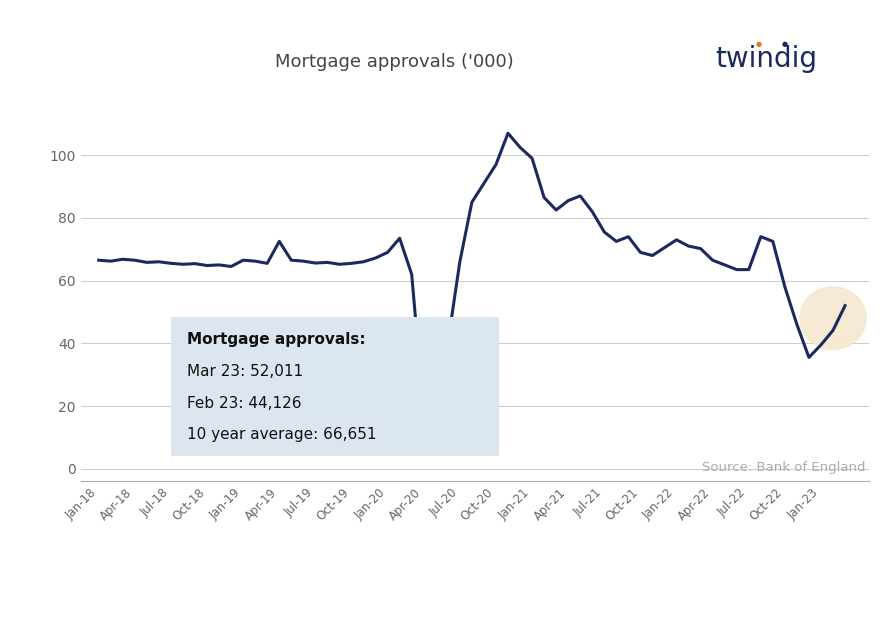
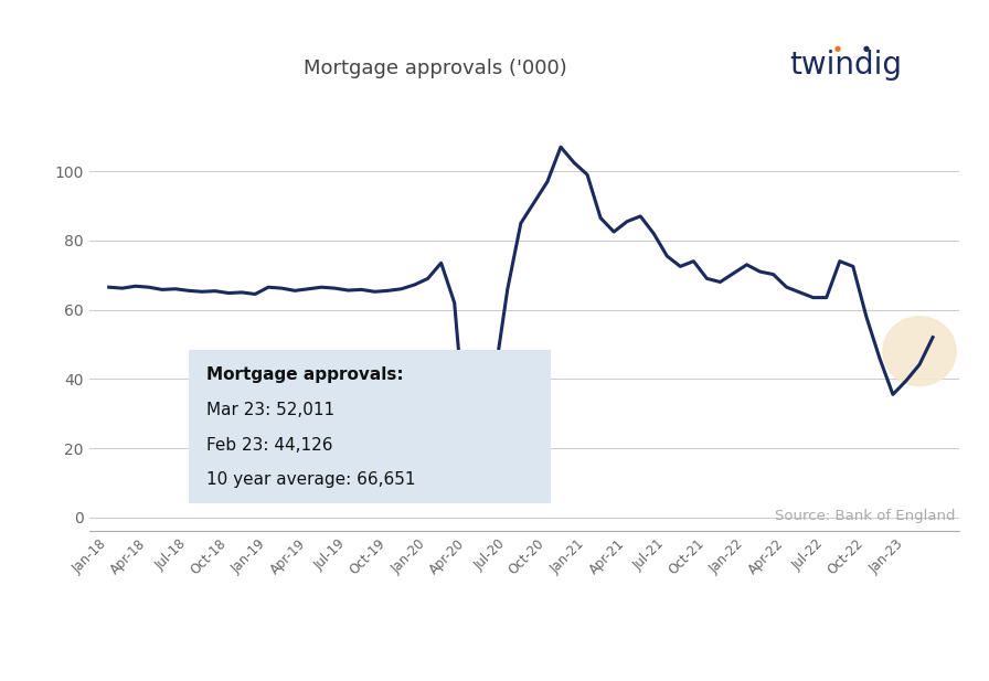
Apr-19: 72.5 -> 66.0
